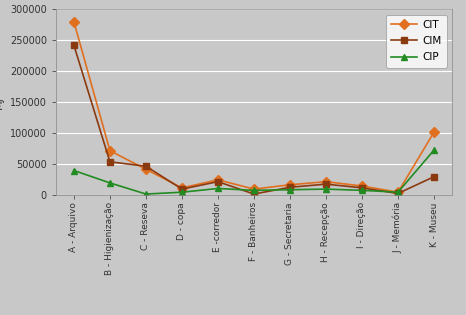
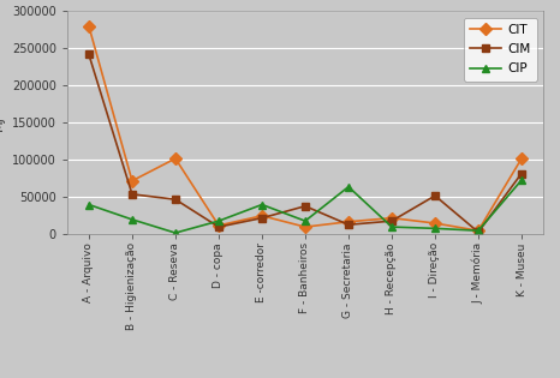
CIT/C - Reseva: 42000 -> 102000
CIP/D - copa: 5000 -> 18000
CIP/E -corredor: 11000 -> 40000
CIM/F - Banheiros: 2000 -> 38000
CIP/F - Banheiros: 8000 -> 18000
CIP/G - Secretaria: 9000 -> 64000
CIM/I - Direção: 12000 -> 52000
CIM/K - Museu: 30000 -> 82000
